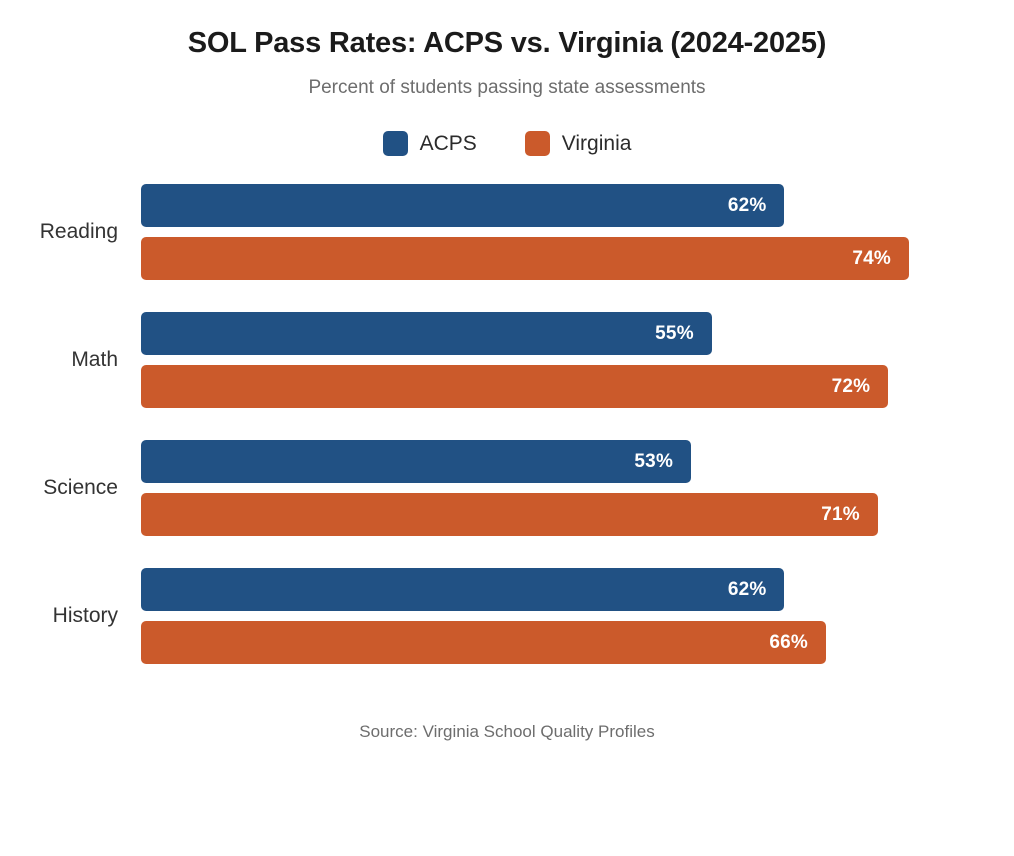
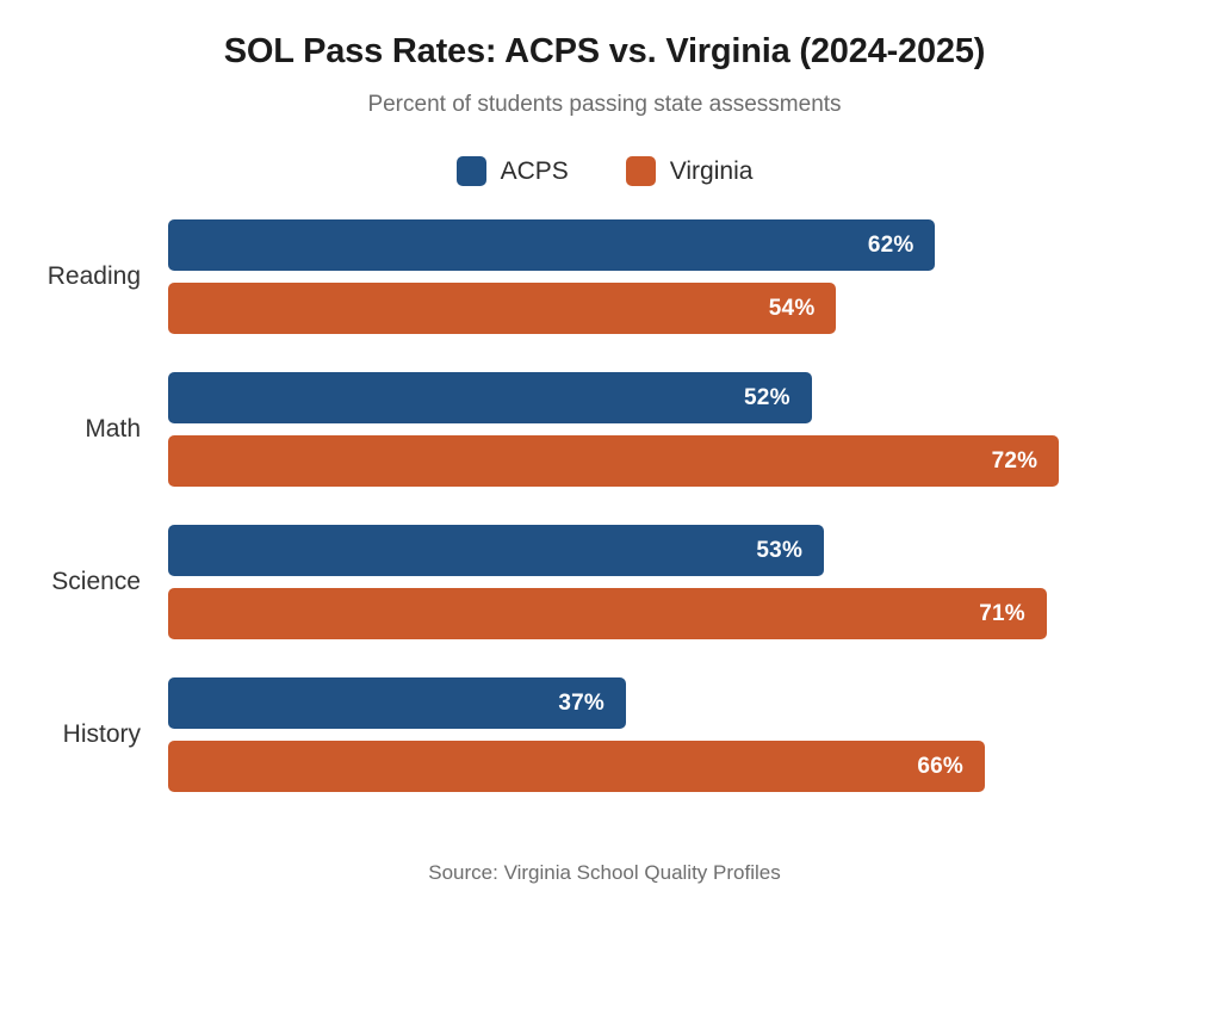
Virginia/Reading: 74% -> 54%
ACPS/Math: 55% -> 52%
ACPS/History: 62% -> 37%
